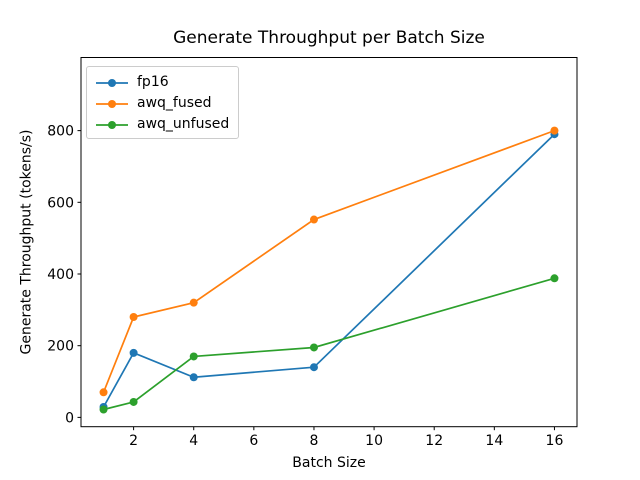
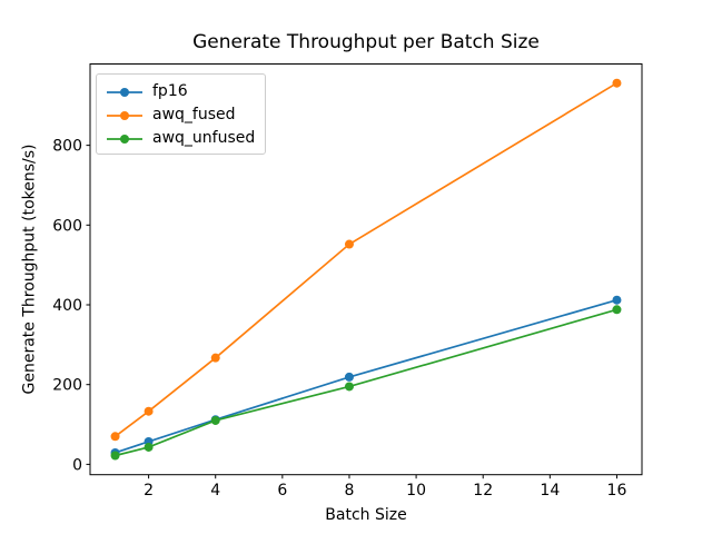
fp16/2: 180 -> 60
awq_fused/2: 280 -> 130
awq_fused/4: 320 -> 270
awq_unfused/4: 170 -> 110
fp16/8: 140 -> 220
fp16/16: 790 -> 410
awq_fused/16: 800 -> 960
